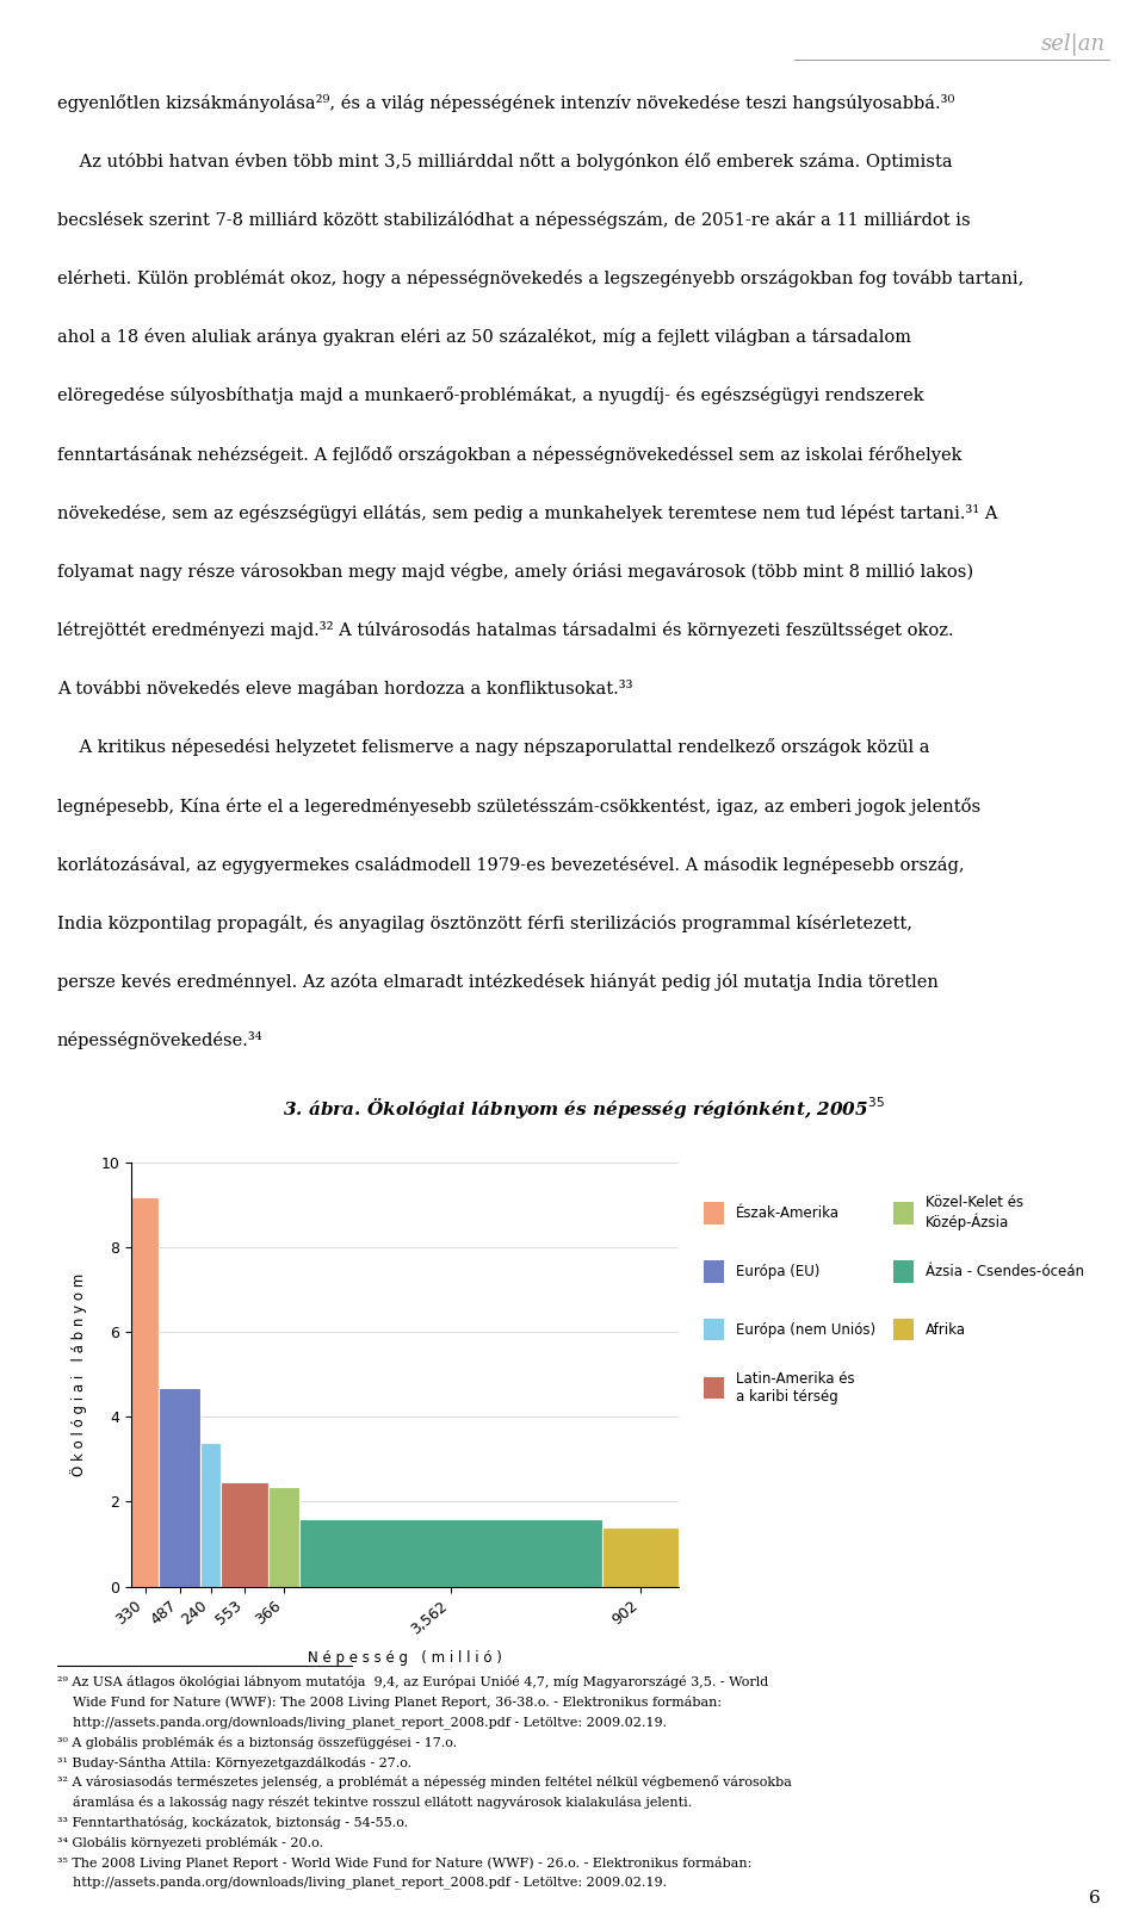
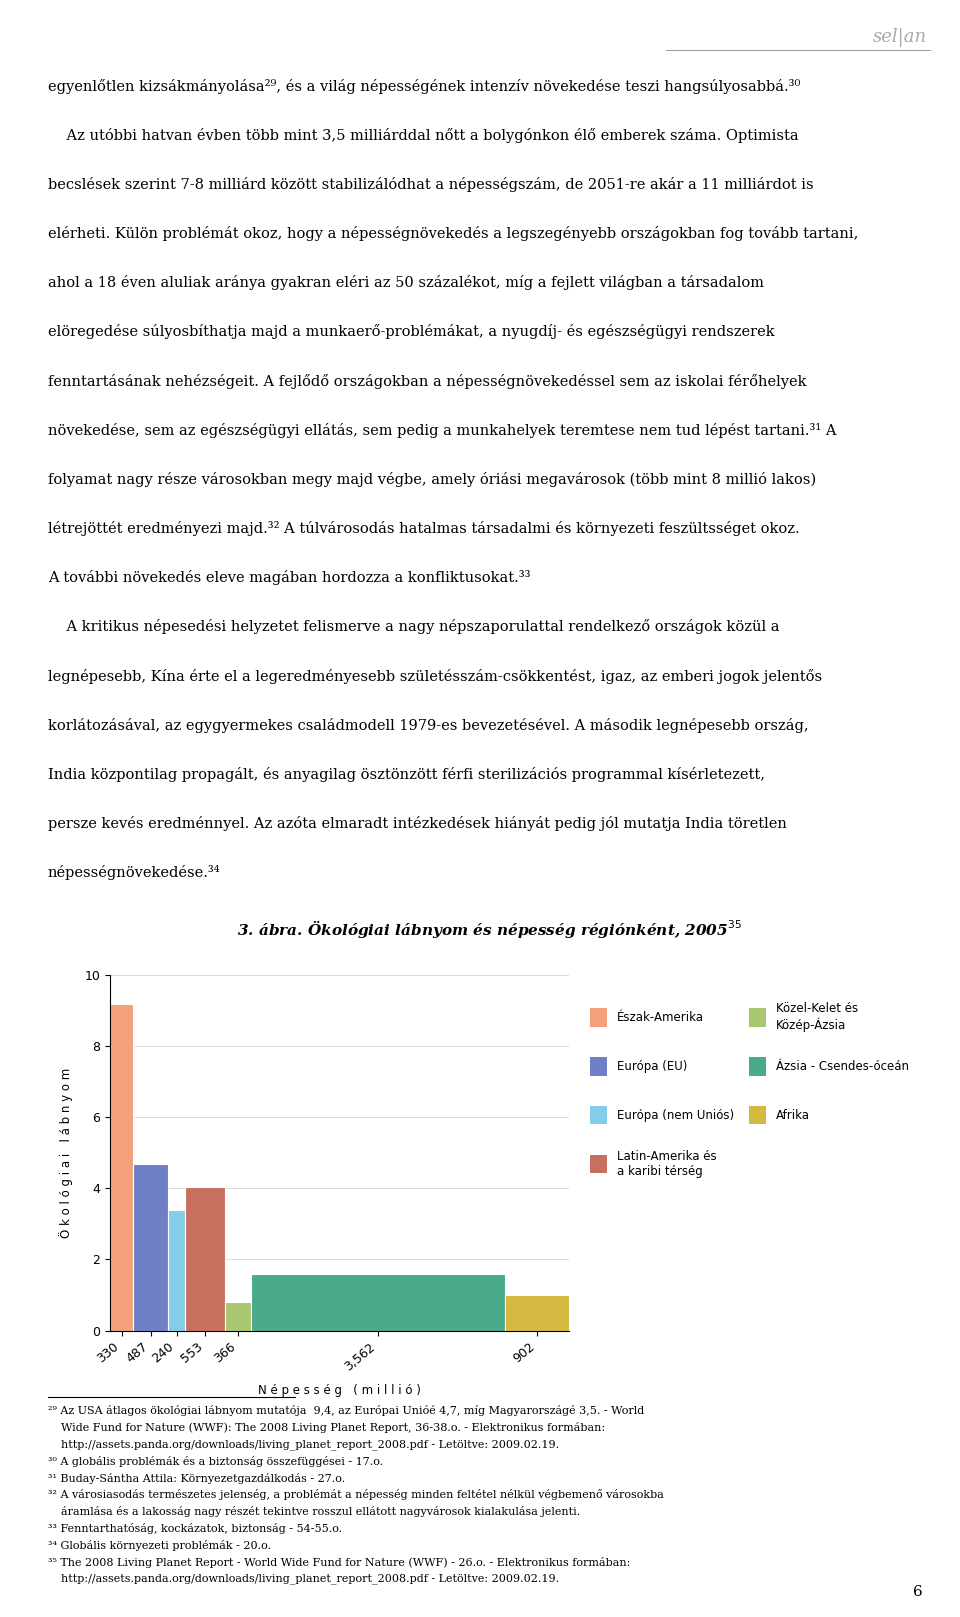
553: 2.45 -> 4.05
366: 2.35 -> 0.80
902: 1.40 -> 1.00
